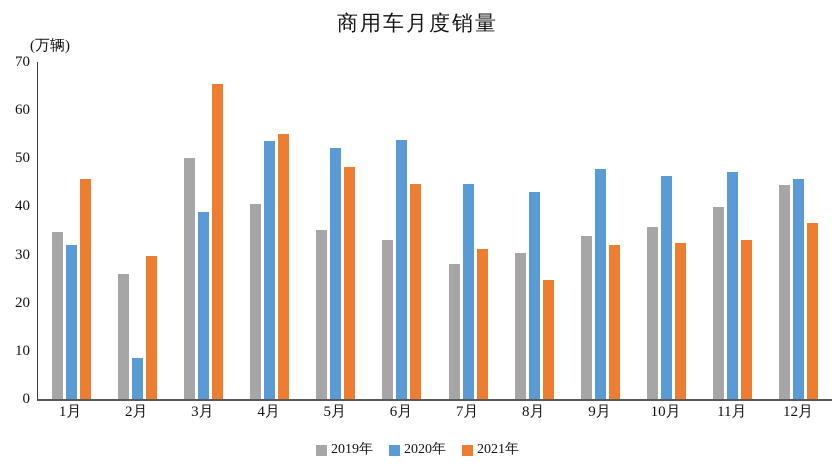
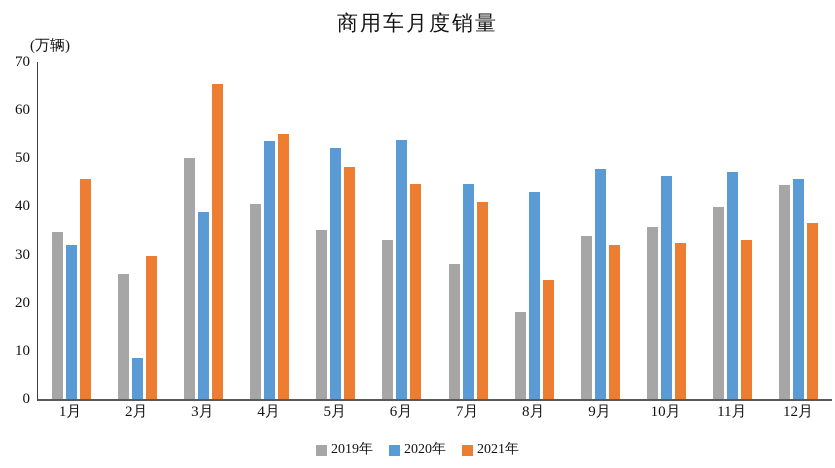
2021年/7月: 31 -> 41
2019年/8月: 30 -> 18
